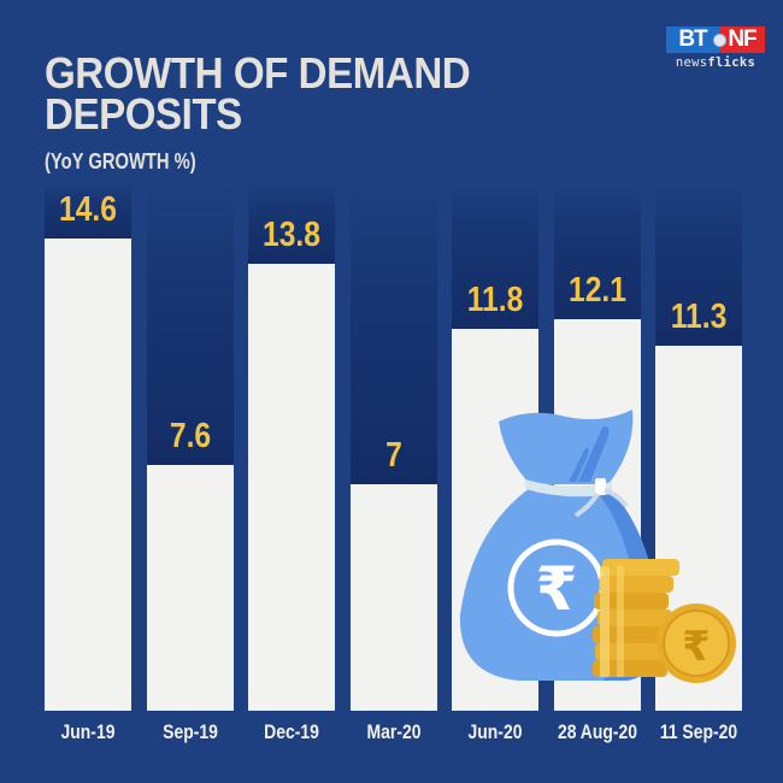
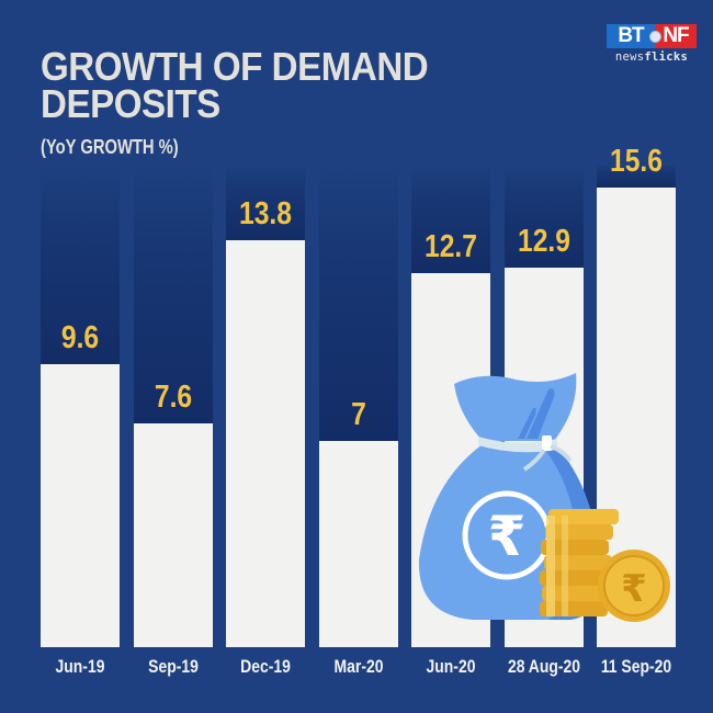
Jun-19: 14.6 -> 9.6
Jun-20: 11.8 -> 12.7
28 Aug-20: 12.1 -> 12.9
11 Sep-20: 11.3 -> 15.6
